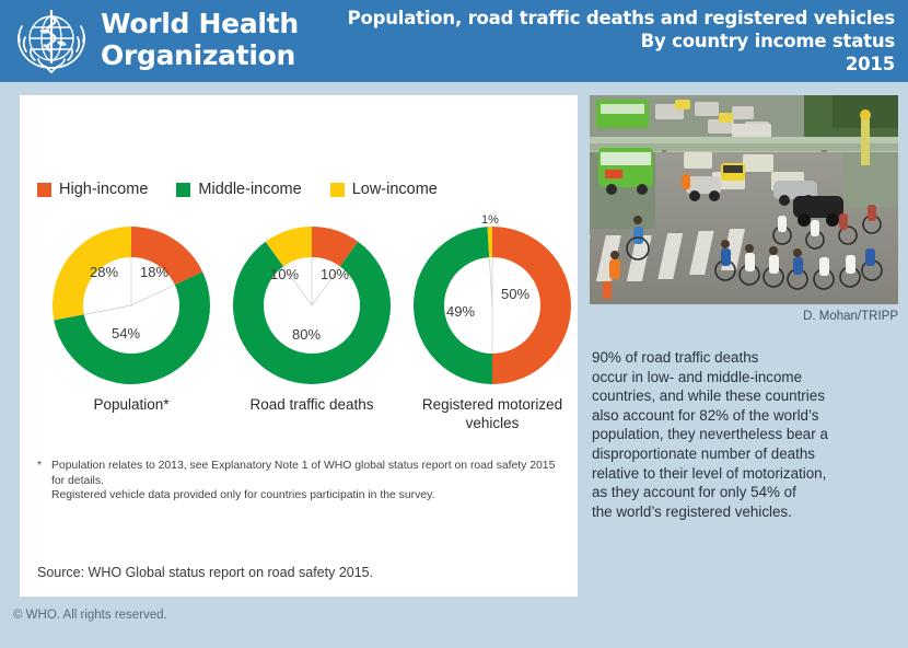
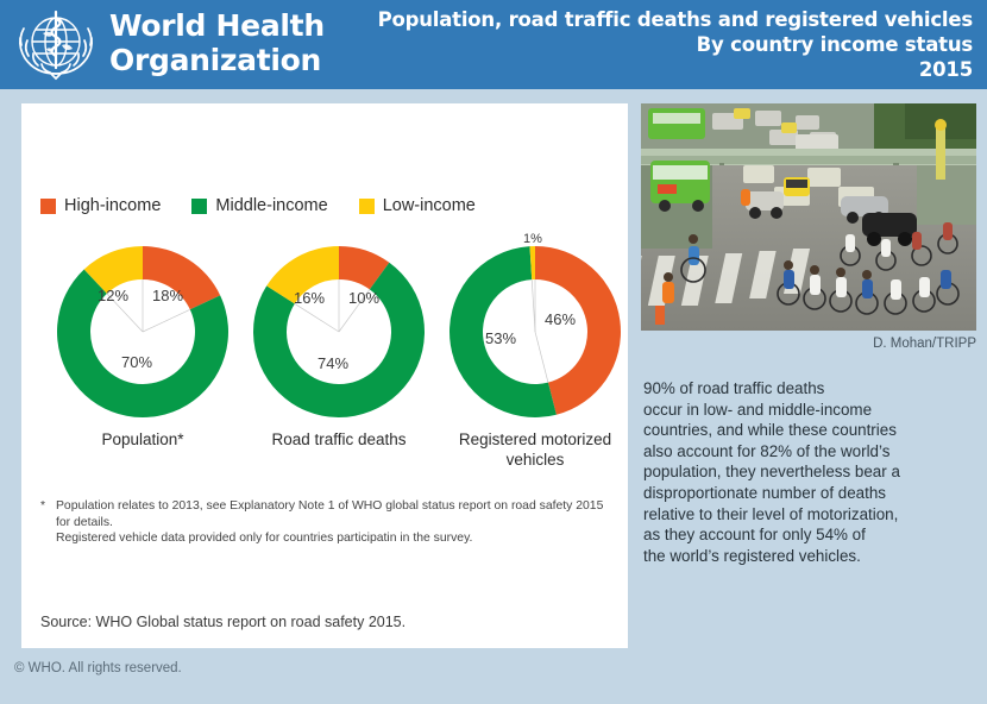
Population*/Middle-income: 54% -> 70%
Population*/Low-income: 28% -> 12%
Road traffic deaths/Middle-income: 80% -> 74%
Road traffic deaths/Low-income: 10% -> 16%
Registered motorized vehicles/High-income: 50% -> 46%
Registered motorized vehicles/Middle-income: 49% -> 53%
